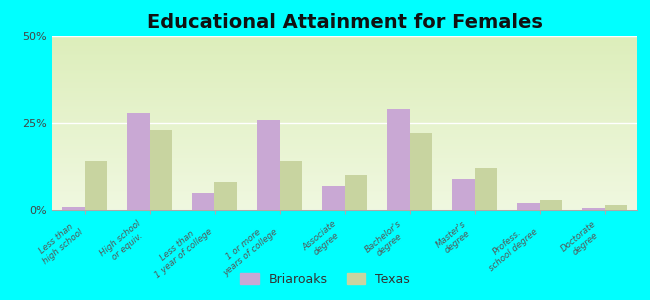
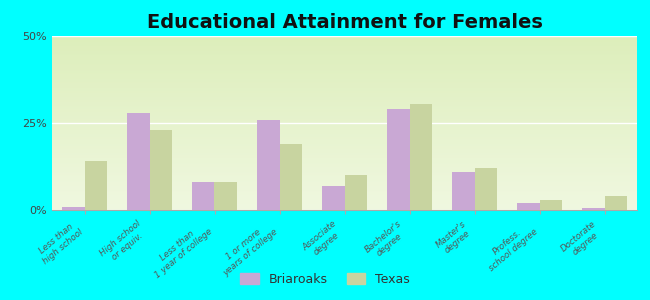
Briaroaks/Less than 1 year of college: 5.0% -> 8.0%
Texas/1 or more years of college: 14.0% -> 19.0%
Texas/Bachelor's degree: 22.0% -> 30.5%
Briaroaks/Master's degree: 9.0% -> 11.0%
Texas/Doctorate degree: 1.5% -> 4.0%
